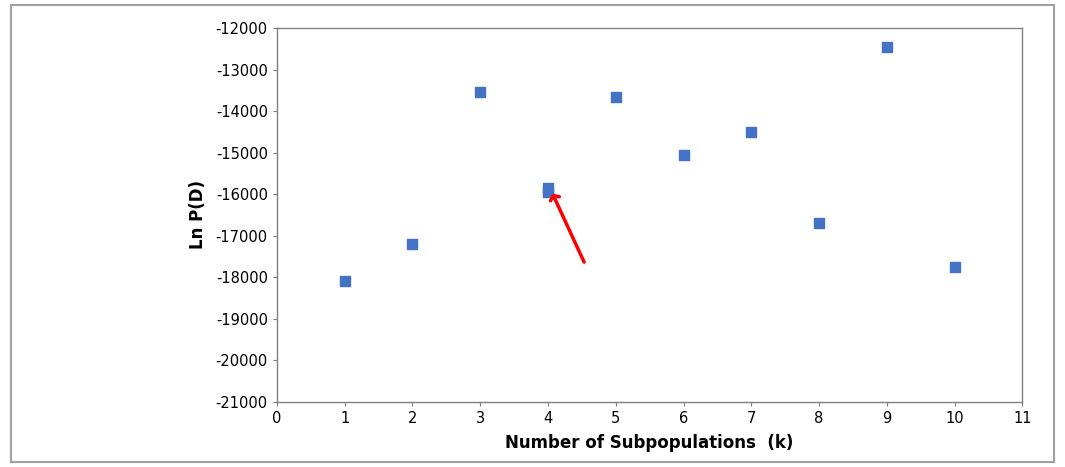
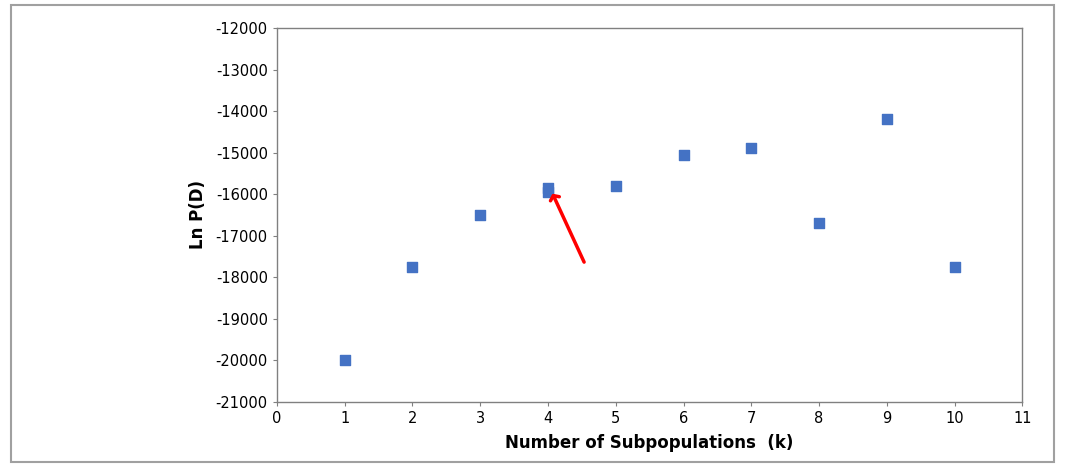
1: -18100 -> -20000
2: -17200 -> -17750
3: -13550 -> -16500
5: -13650 -> -15800
7: -14500 -> -14900
9: -12450 -> -14200
